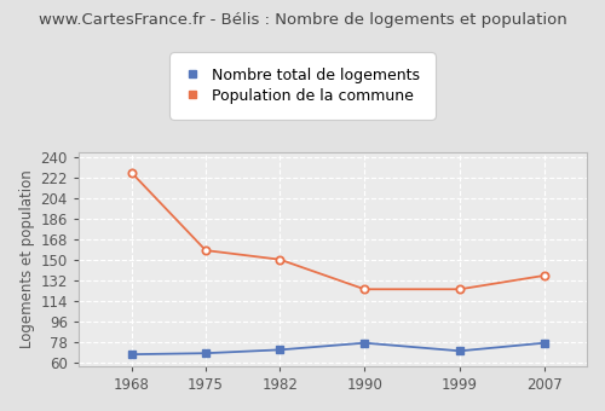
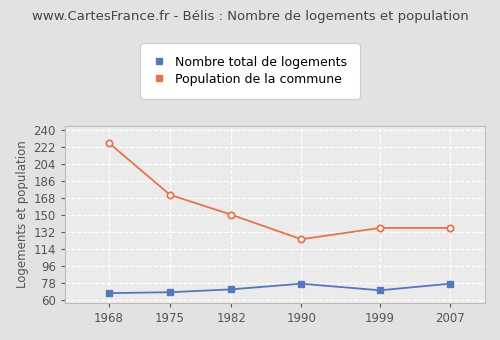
Population de la commune/1975: 158 -> 171
Population de la commune/1999: 124 -> 136
